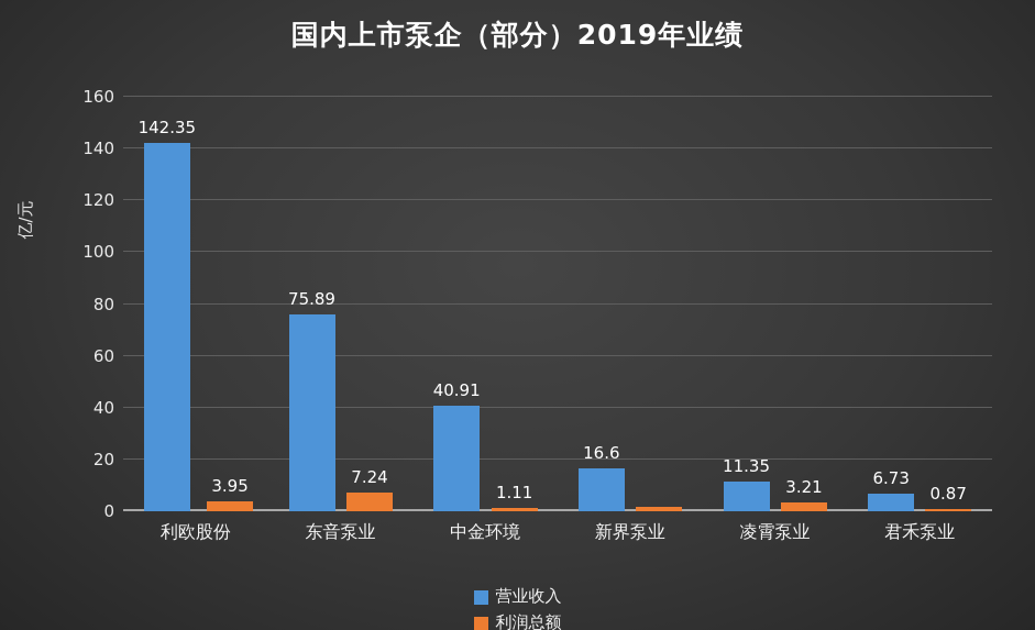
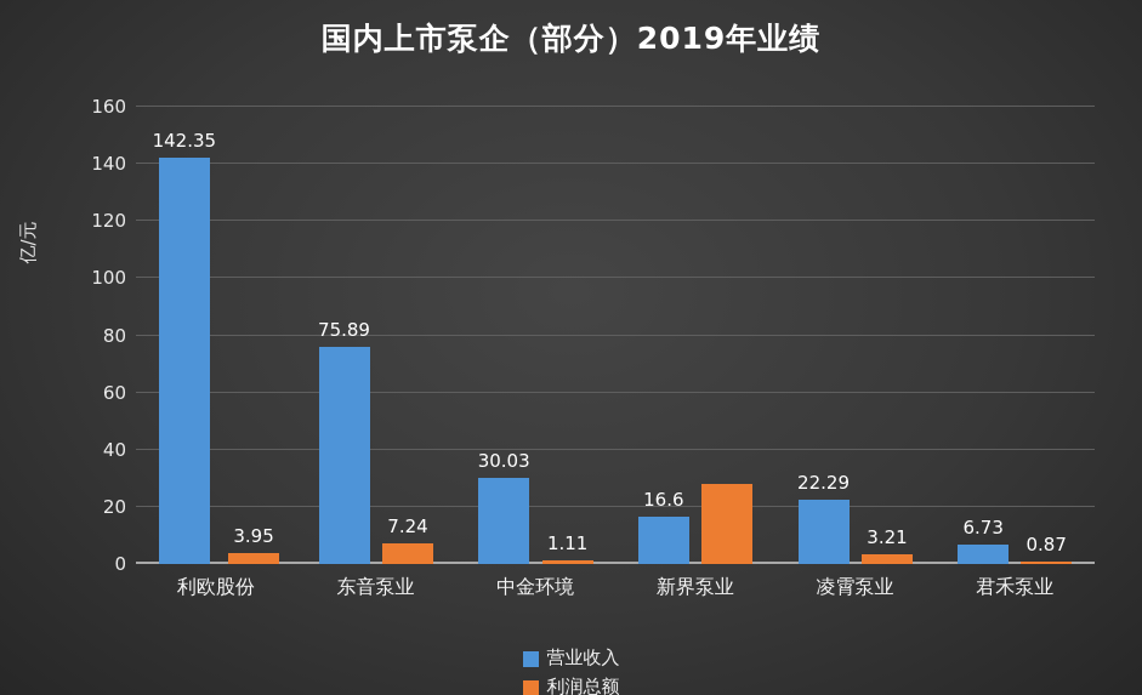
营业收入/中金环境: 40.91 -> 30.03
利润总额/新界泵业: 2 -> 28
营业收入/凌霄泵业: 11.35 -> 22.29
